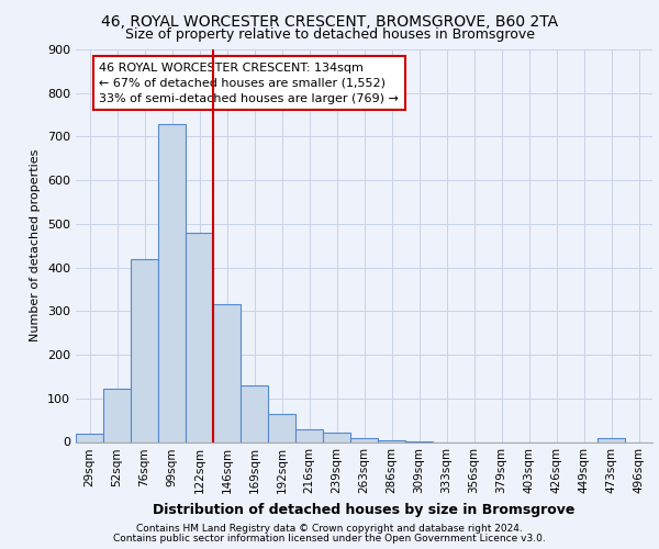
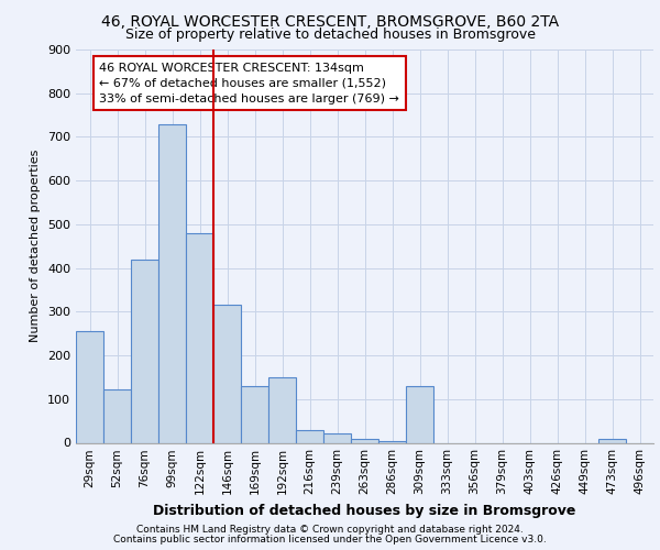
29sqm: 18 -> 255
192sqm: 63 -> 150
309sqm: 2 -> 130
